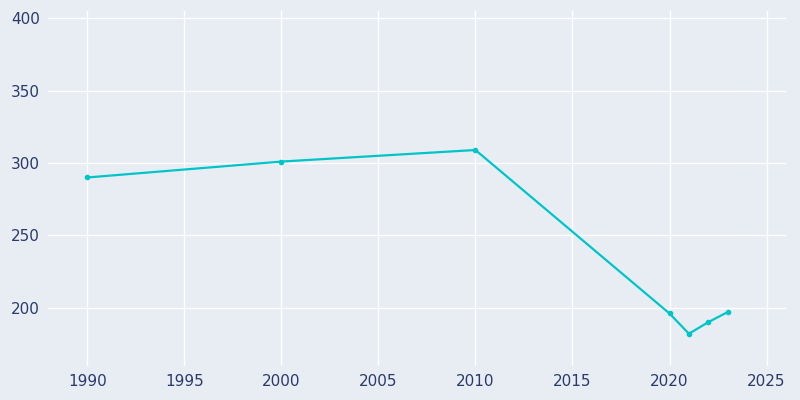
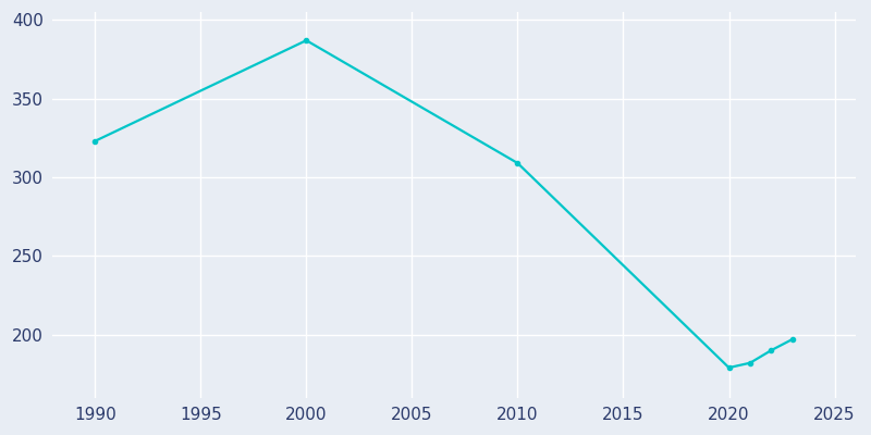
1990: 290 -> 323
2000: 301 -> 387
2020: 196 -> 179
